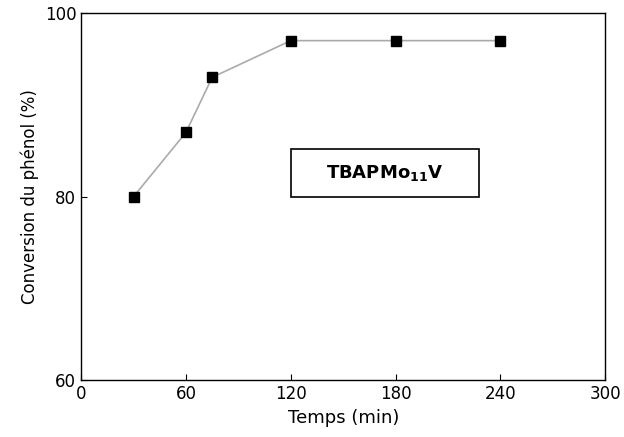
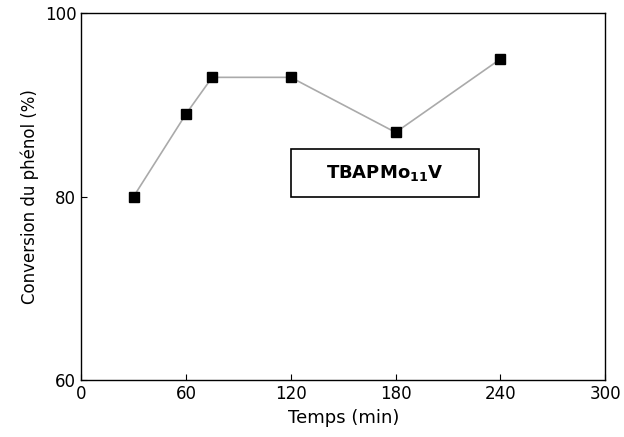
60: 87 -> 89
120: 97 -> 93
180: 97 -> 87
240: 97 -> 95
